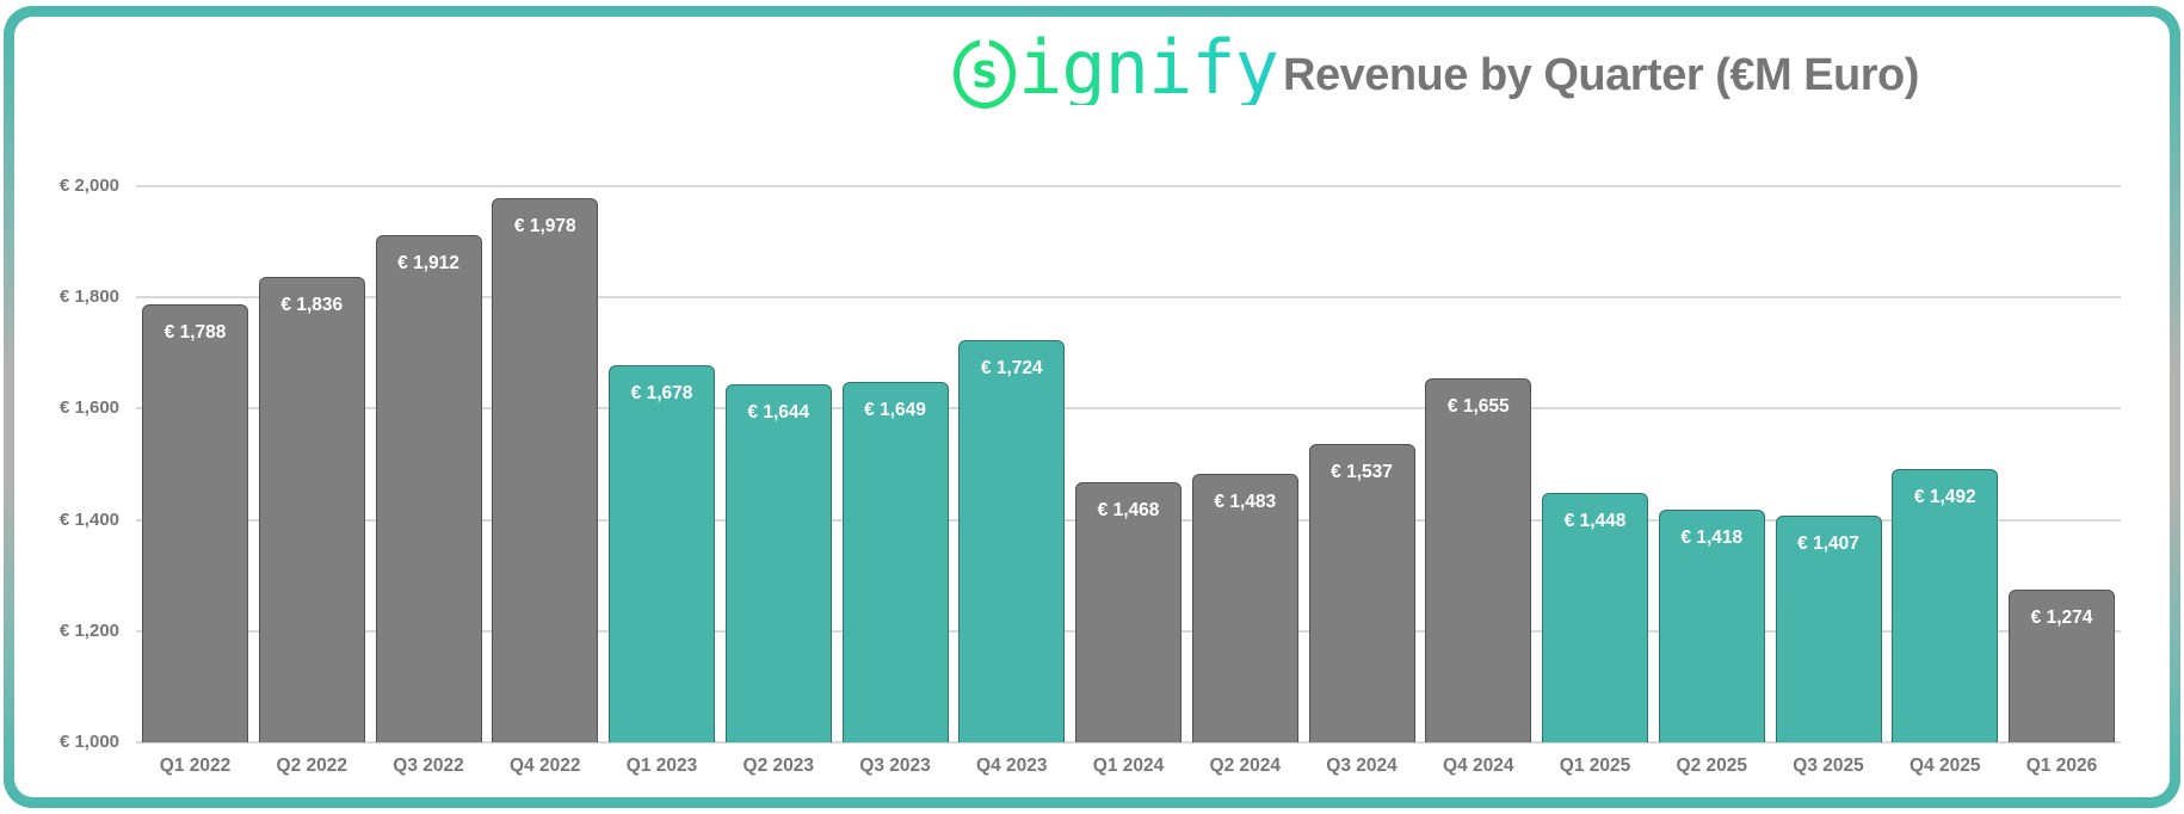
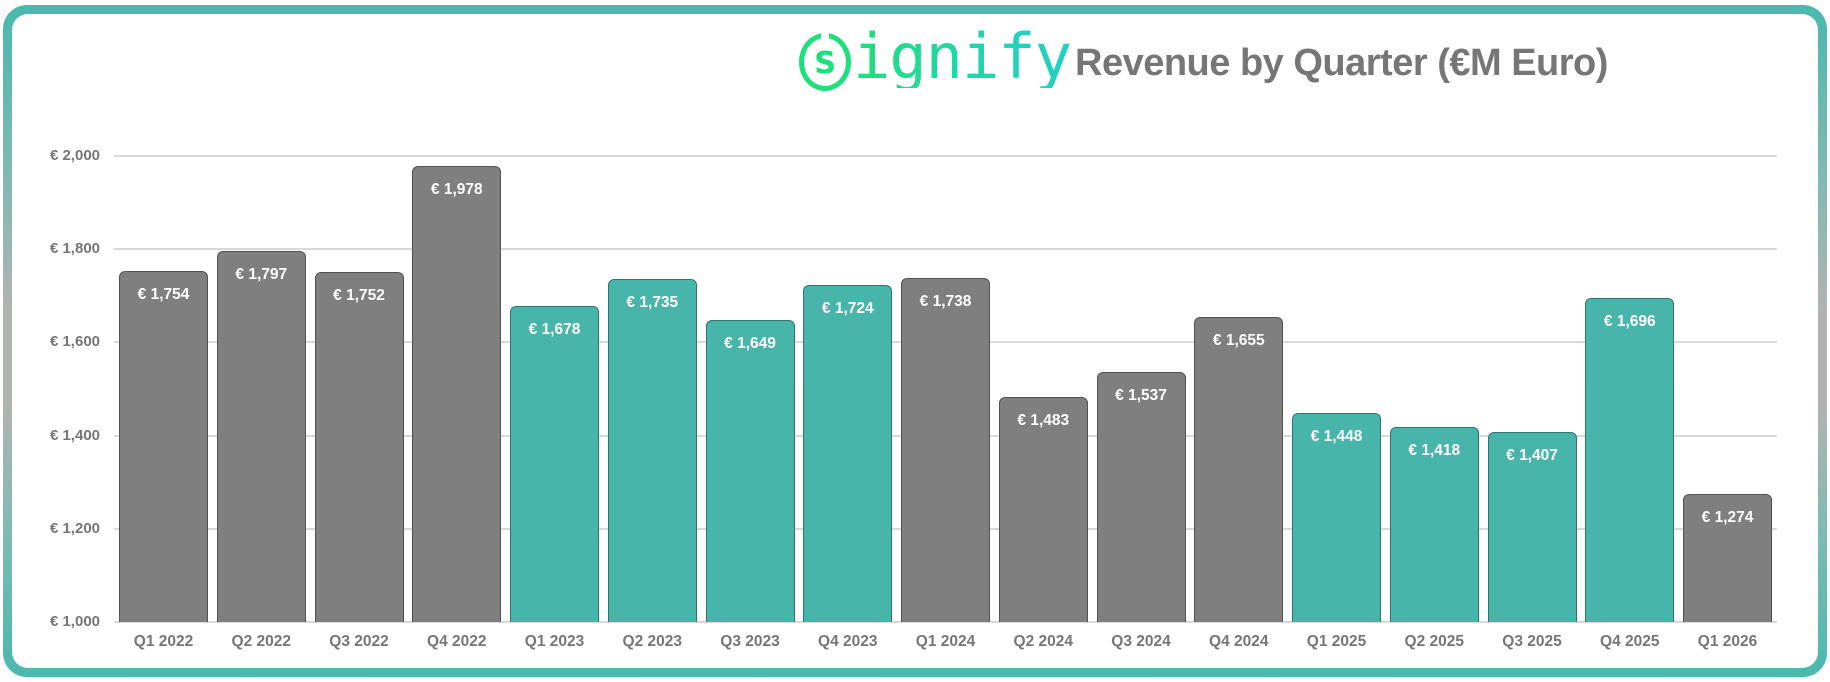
Q1 2022: 1,788 -> 1,754
Q2 2022: 1,836 -> 1,797
Q3 2022: 1,912 -> 1,752
Q2 2023: 1,644 -> 1,735
Q1 2024: 1,468 -> 1,738
Q4 2025: 1,492 -> 1,696
